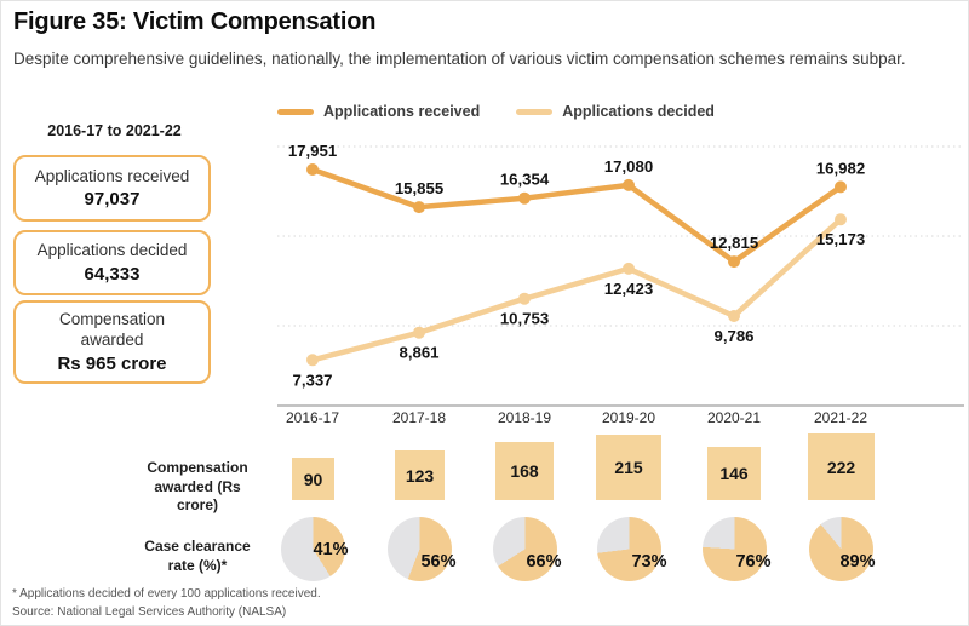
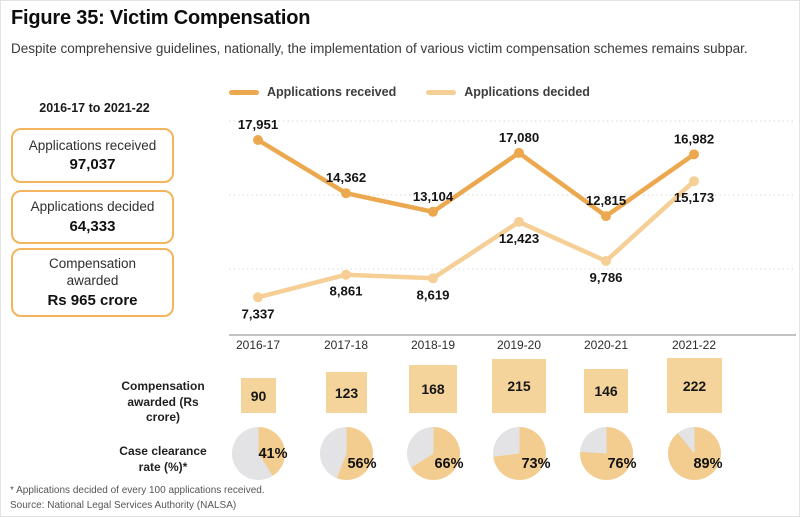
Applications received/2017-18: 15,855 -> 14,362
Applications received/2018-19: 16,354 -> 13,104
Applications decided/2018-19: 10,753 -> 8,619
